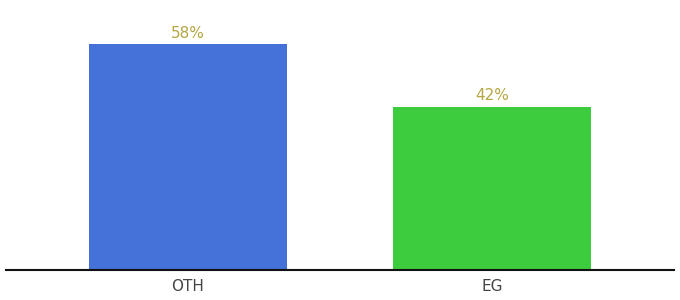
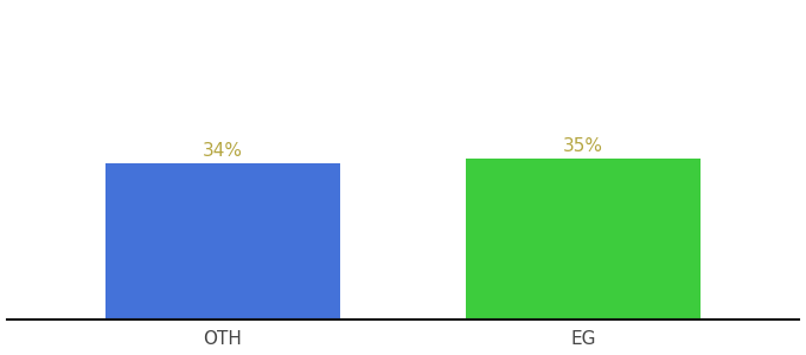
OTH: 58% -> 34%
EG: 42% -> 35%
